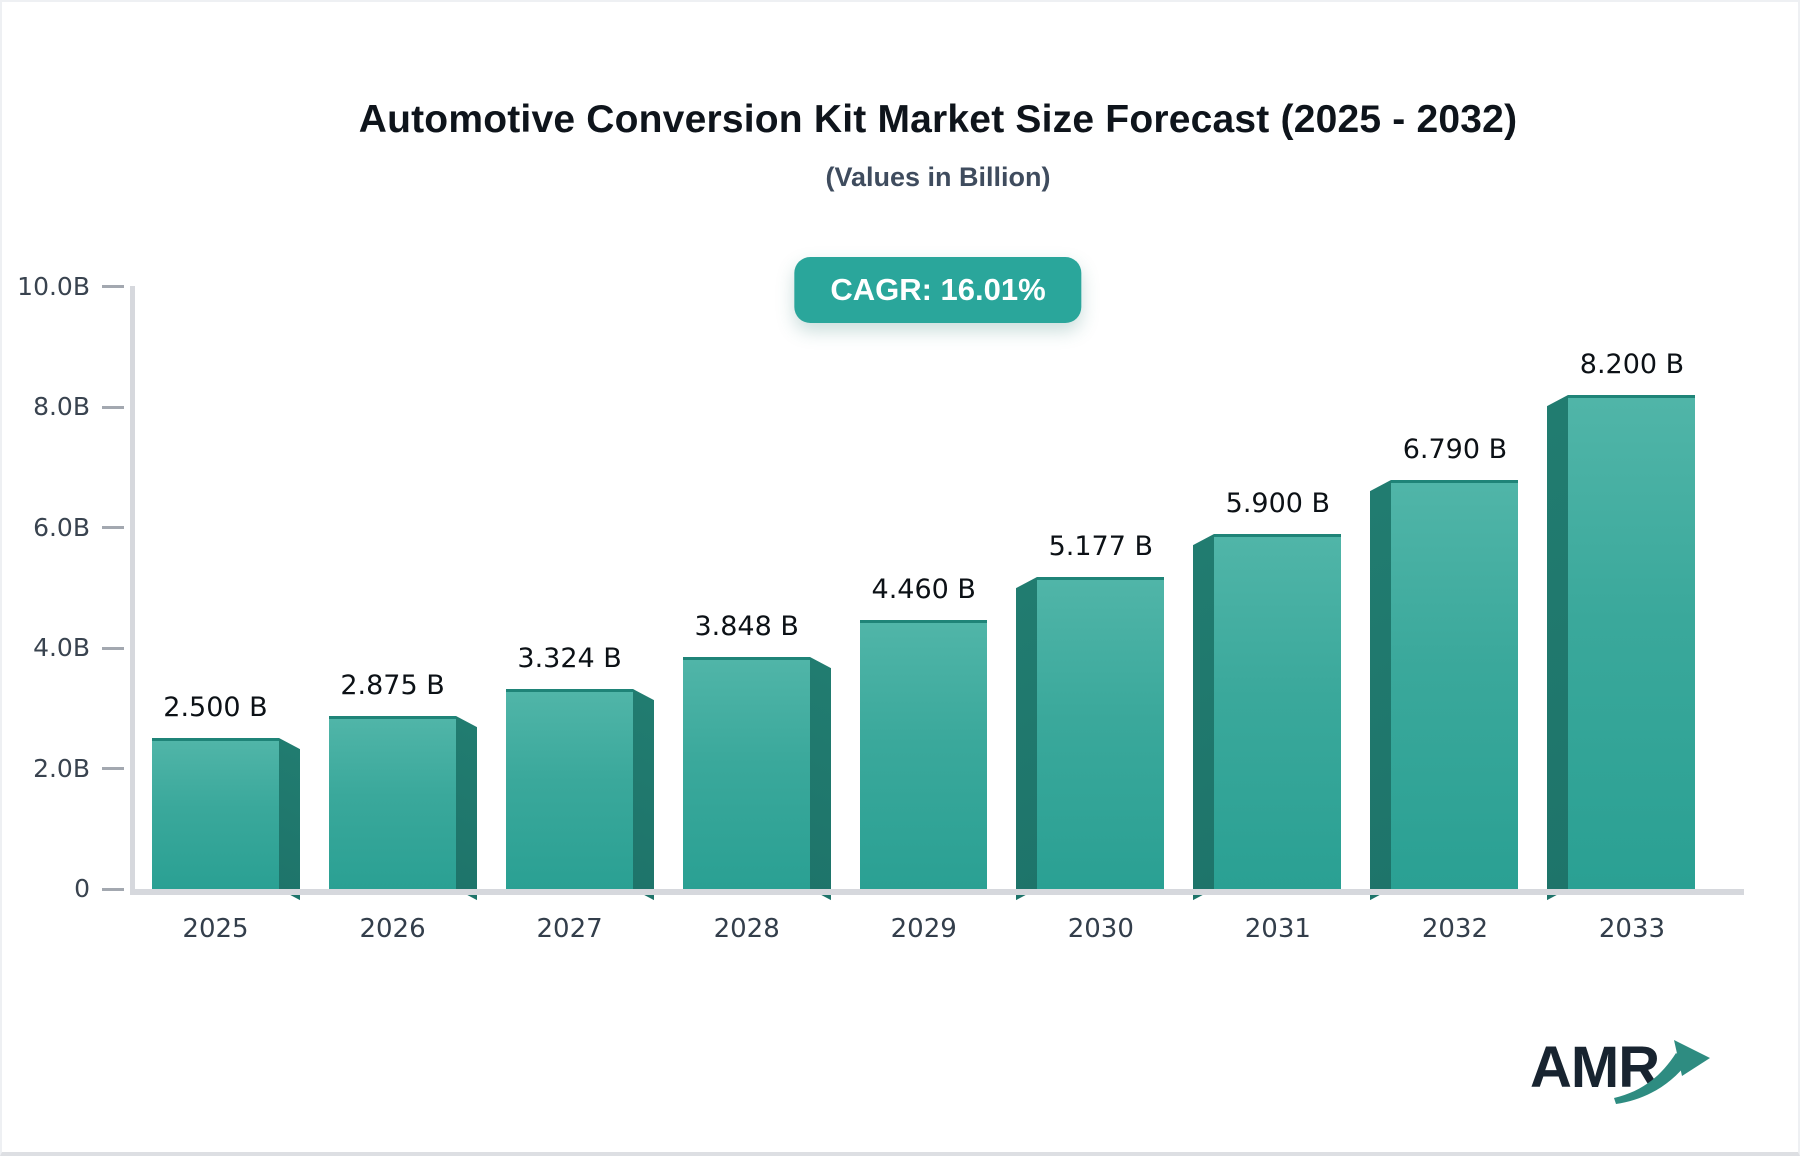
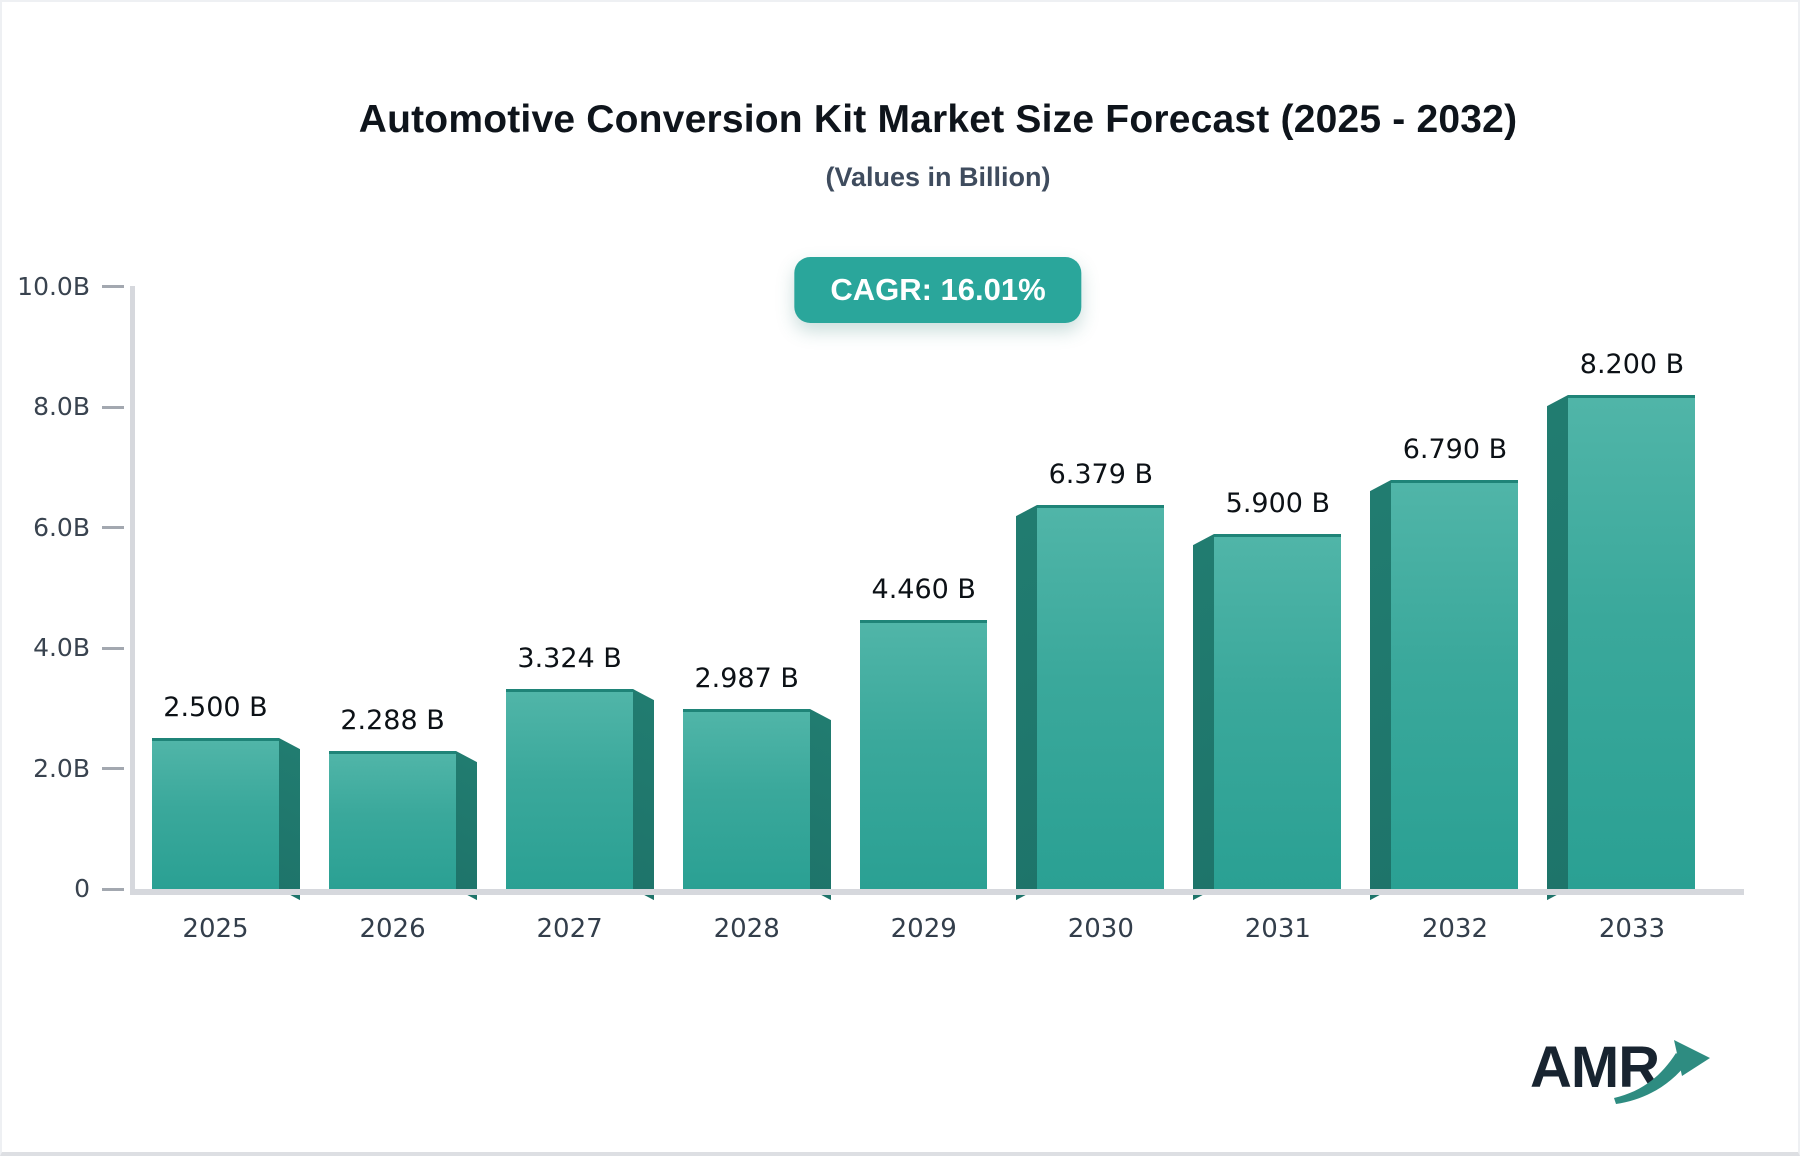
2026: 2.875 -> 2.288
2028: 3.848 -> 2.987
2030: 5.177 -> 6.379
